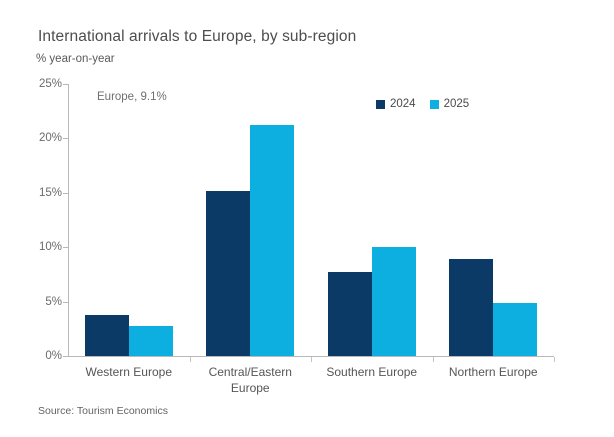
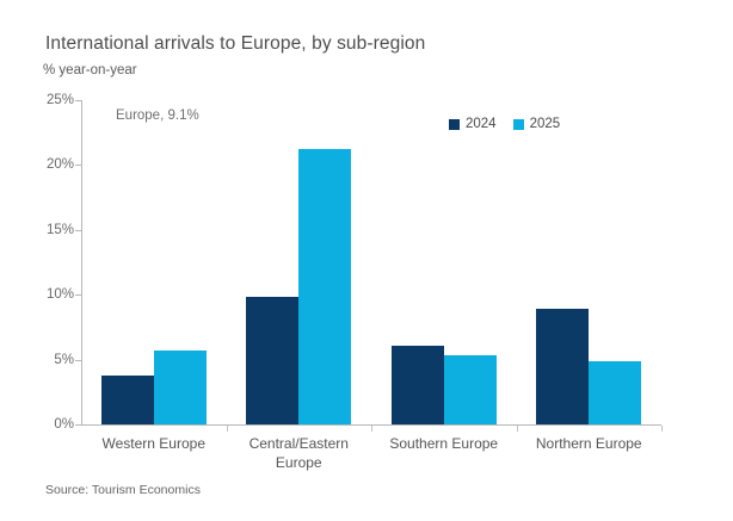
2025/Western Europe: 2.8% -> 5.7%
2024/Central/Eastern Europe: 15.2% -> 9.8%
2024/Southern Europe: 7.7% -> 6.1%
2025/Southern Europe: 10.0% -> 5.3%
